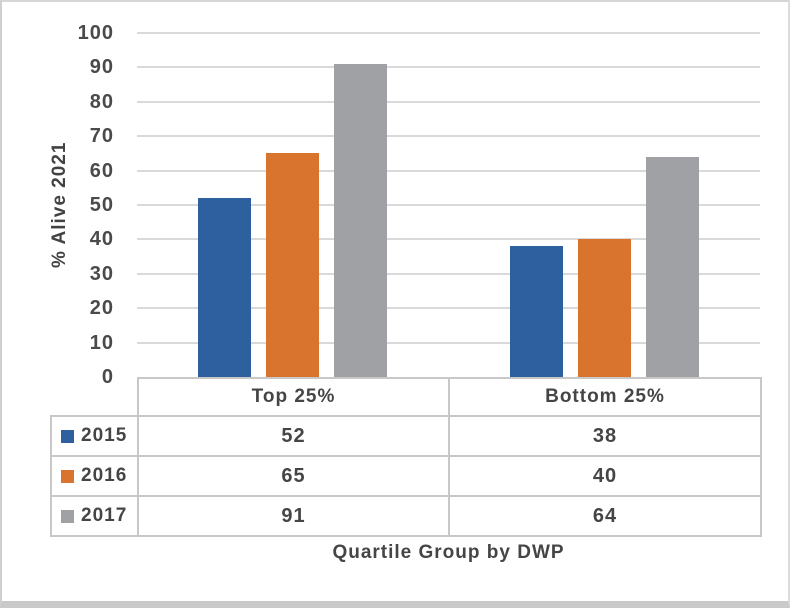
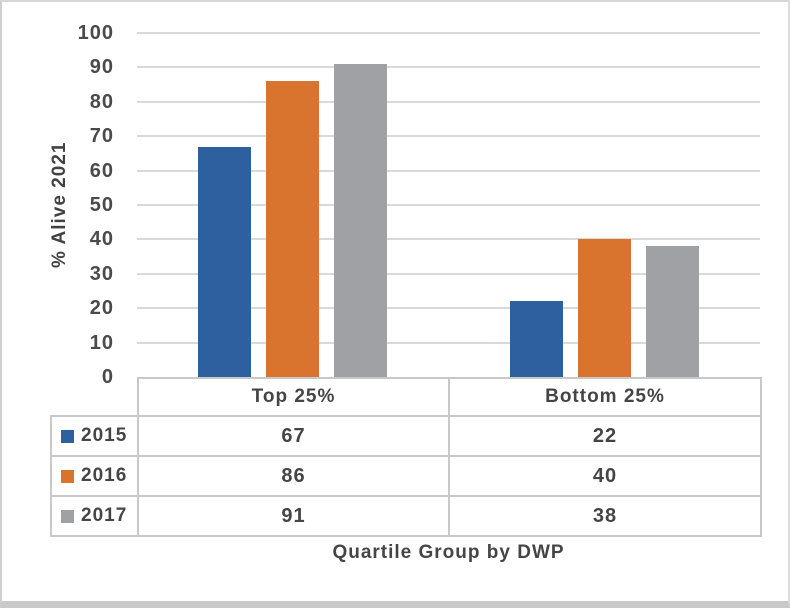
2015/Top 25%: 52 -> 67
2016/Top 25%: 65 -> 86
2015/Bottom 25%: 38 -> 22
2017/Bottom 25%: 64 -> 38
